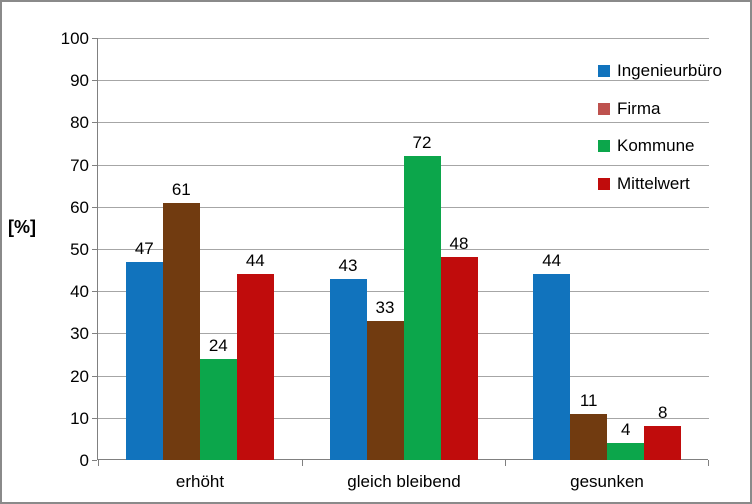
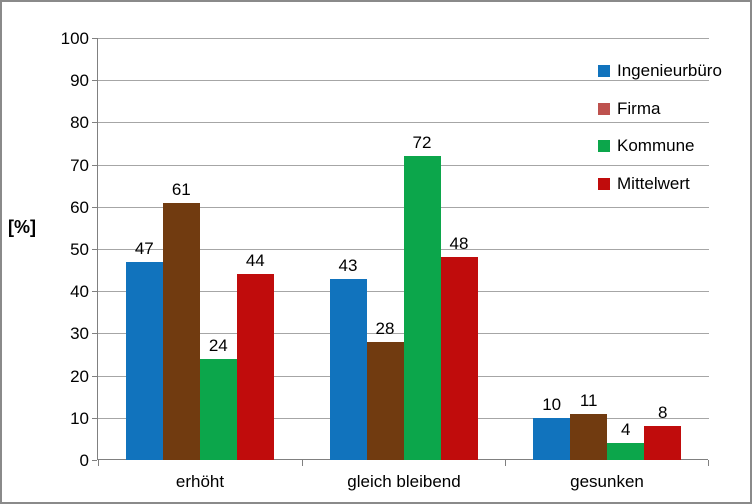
Firma/gleich bleibend: 33 -> 28
Ingenieurbüro/gesunken: 44 -> 10
